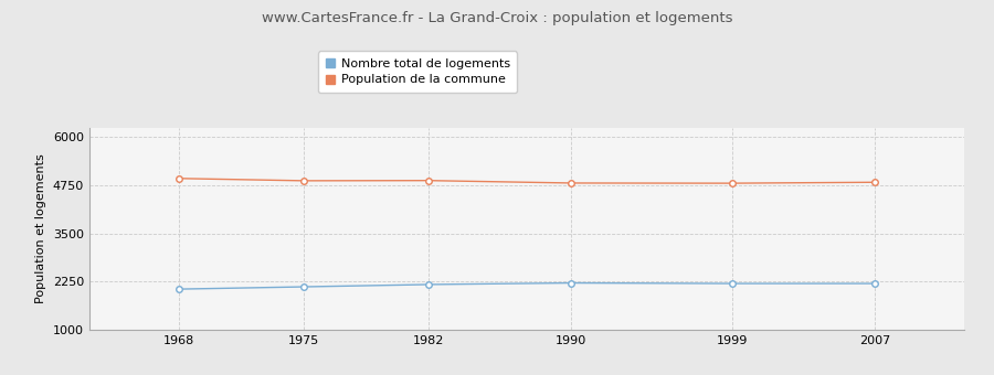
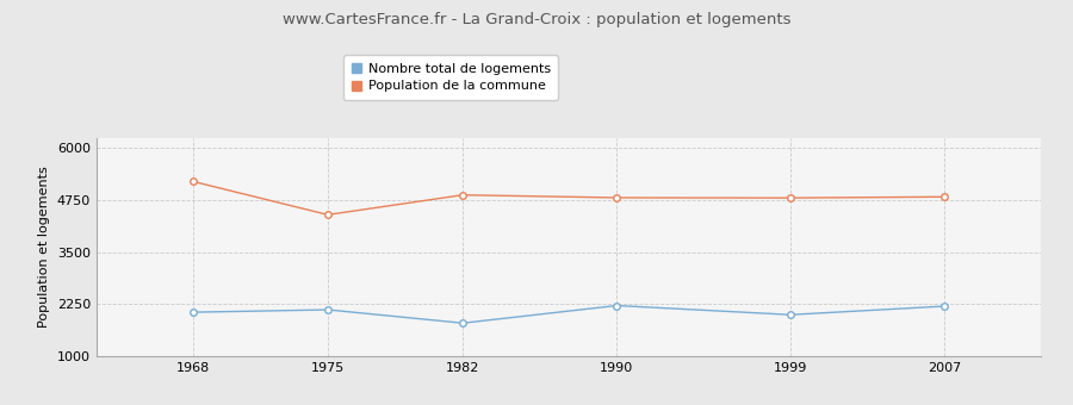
Population de la commune/1968: 4930 -> 5200
Population de la commune/1975: 4870 -> 4400
Nombre total de logements/1982: 2180 -> 1800
Nombre total de logements/1999: 2200 -> 2000
